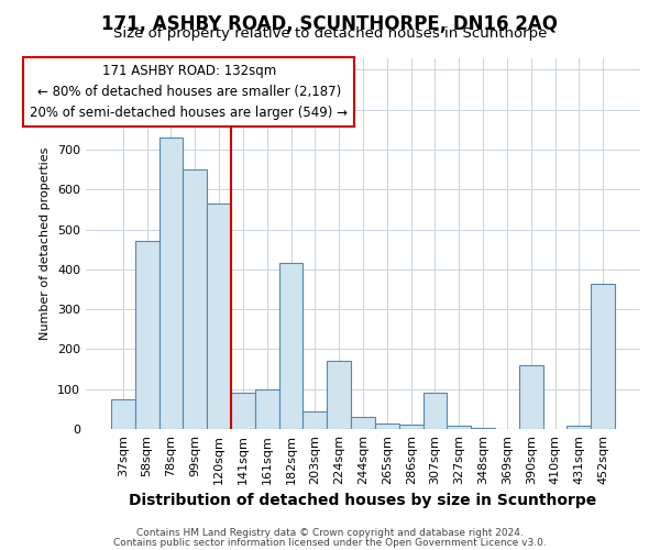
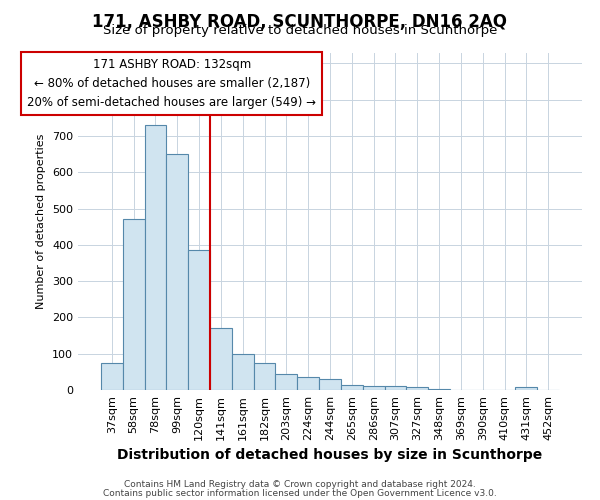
120sqm: 565 -> 385
141sqm: 90 -> 170
182sqm: 415 -> 75
224sqm: 170 -> 35
307sqm: 90 -> 10
390sqm: 160 -> 1
452sqm: 365 -> 1
